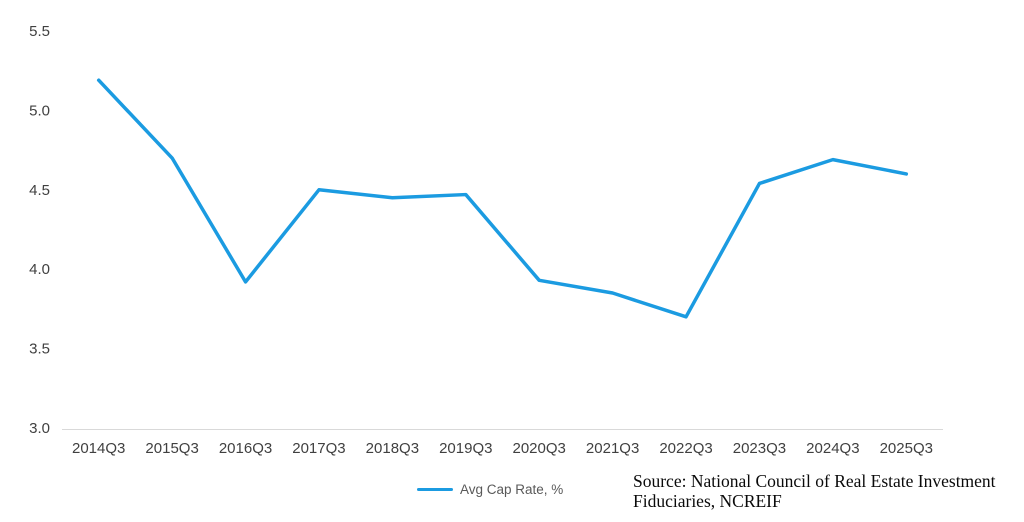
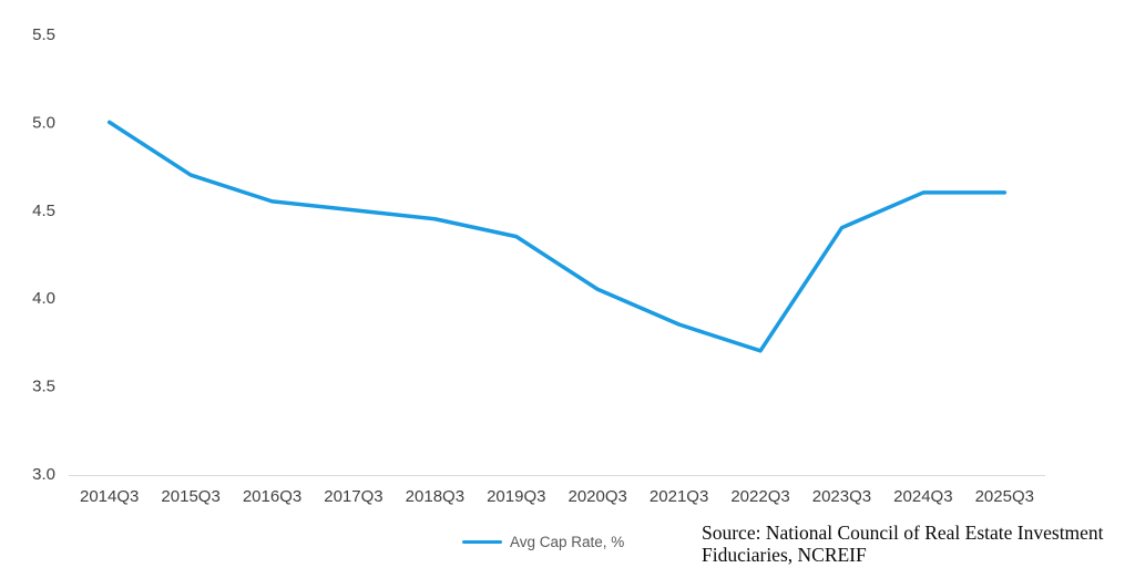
2014Q3: 5.19 -> 5.00
2016Q3: 3.92 -> 4.55
2019Q3: 4.47 -> 4.35
2020Q3: 3.93 -> 4.05
2023Q3: 4.54 -> 4.40
2024Q3: 4.69 -> 4.60
